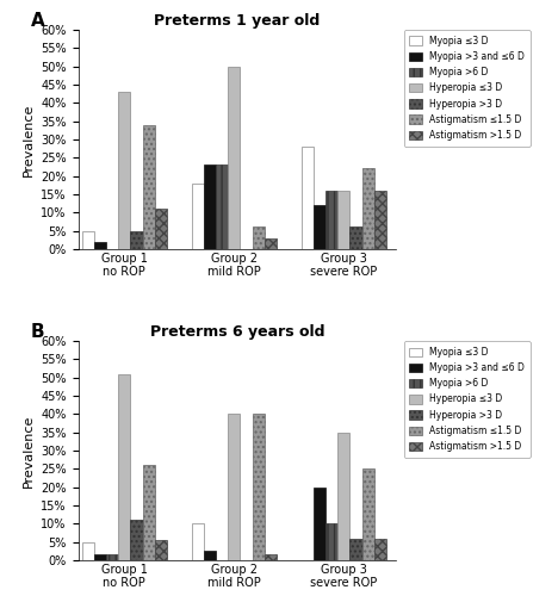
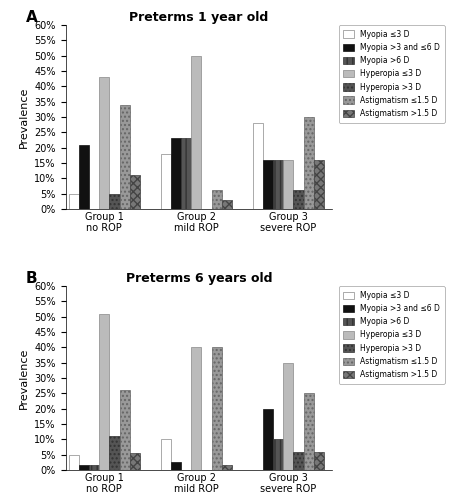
Preterms 1 year old/Myopia >3 and ≤6 D/Group 1 no ROP: 2% -> 21%
Preterms 1 year old/Myopia >3 and ≤6 D/Group 3 severe ROP: 12% -> 16%
Preterms 1 year old/Astigmatism ≤1.5 D/Group 3 severe ROP: 22% -> 30%
